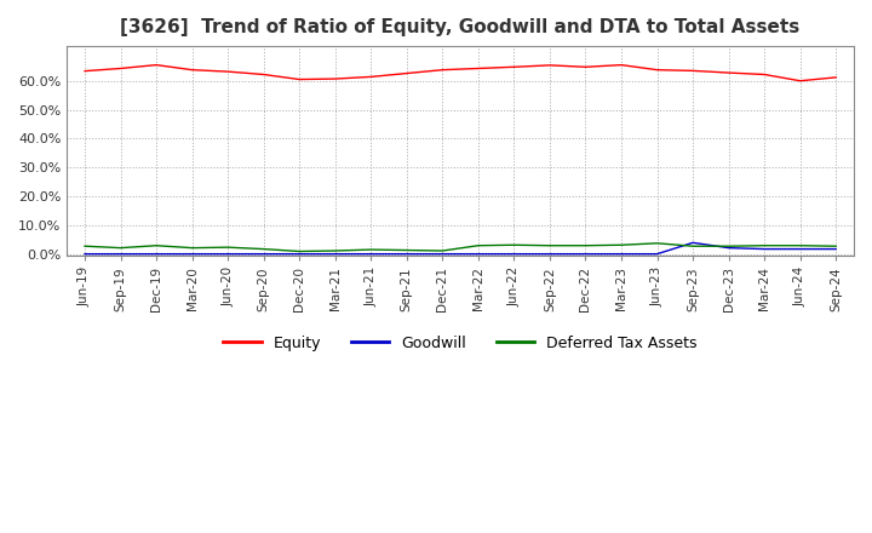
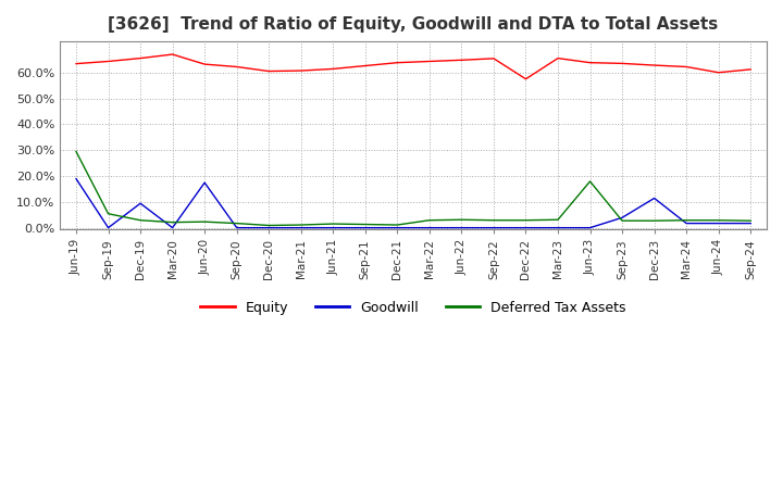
Goodwill/Jun-19: 0.1% -> 19.0%
Deferred Tax Assets/Jun-19: 2.8% -> 29.5%
Deferred Tax Assets/Sep-19: 2.2% -> 5.5%
Goodwill/Dec-19: 0.1% -> 9.5%
Equity/Mar-20: 63.8% -> 67.0%
Goodwill/Jun-20: 0.1% -> 17.5%
Equity/Dec-22: 64.8% -> 57.5%
Deferred Tax Assets/Jun-23: 3.8% -> 18.0%
Goodwill/Dec-23: 2.2% -> 11.5%
